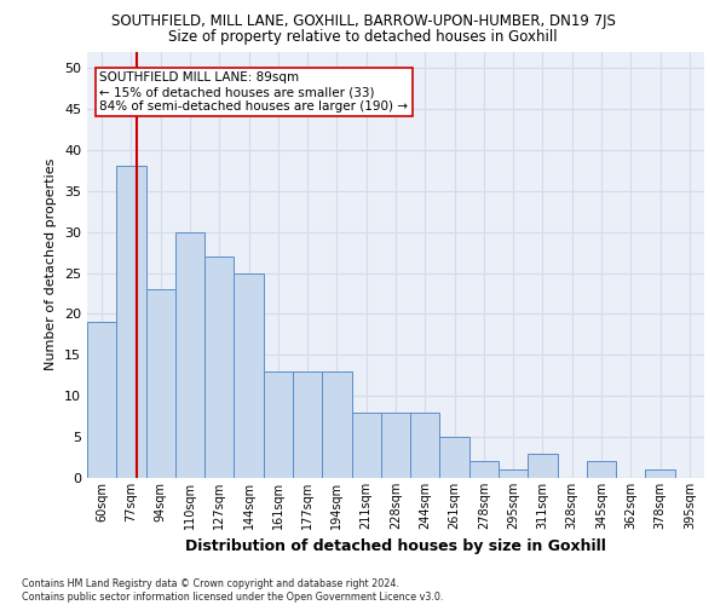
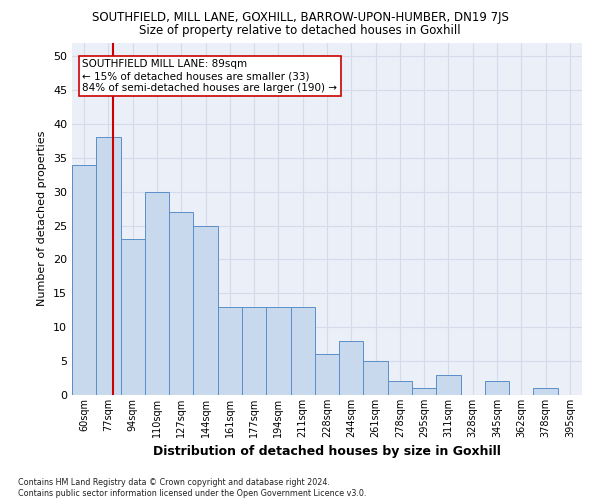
60sqm: 19 -> 34
211sqm: 8 -> 13
228sqm: 8 -> 6
